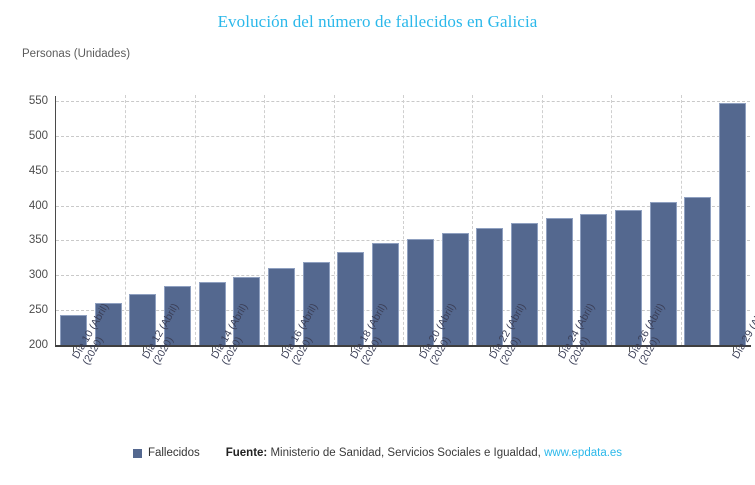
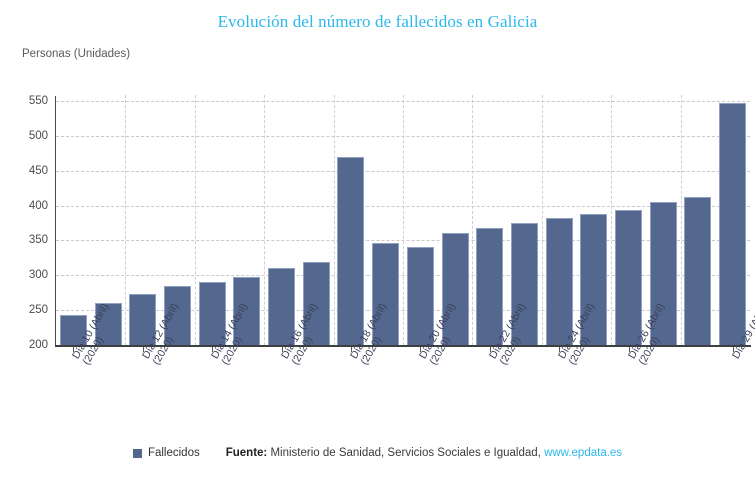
Día 18 (Abril) (2020): 330 -> 470
Día 20 (Abril) (2020): 350 -> 340
